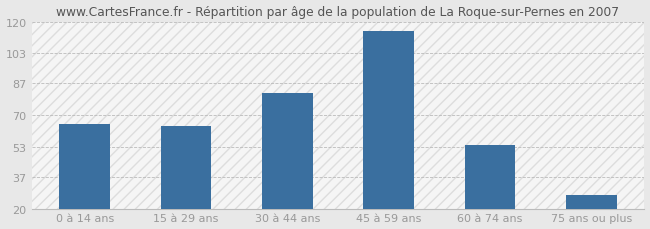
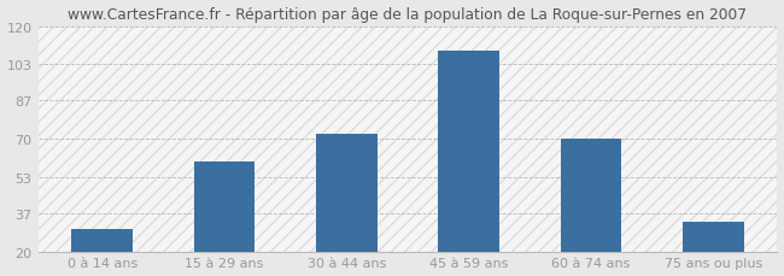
0 à 14 ans: 65 -> 30
15 à 29 ans: 64 -> 60
30 à 44 ans: 82 -> 72
45 à 59 ans: 115 -> 109
60 à 74 ans: 54 -> 70
75 ans ou plus: 27 -> 33
